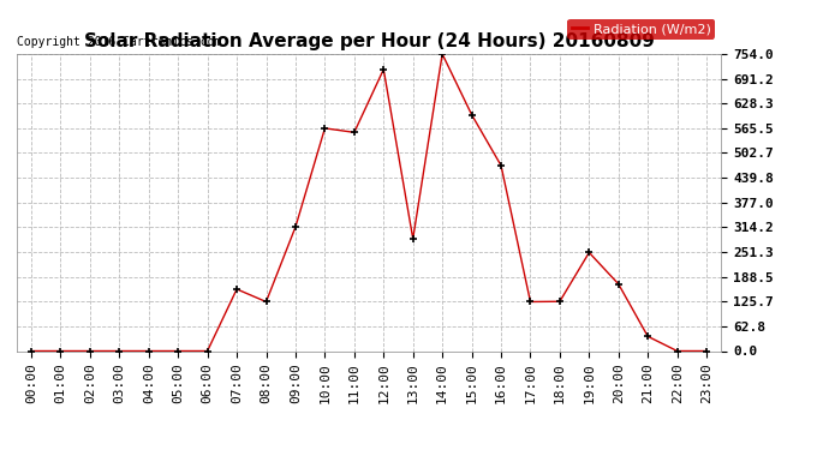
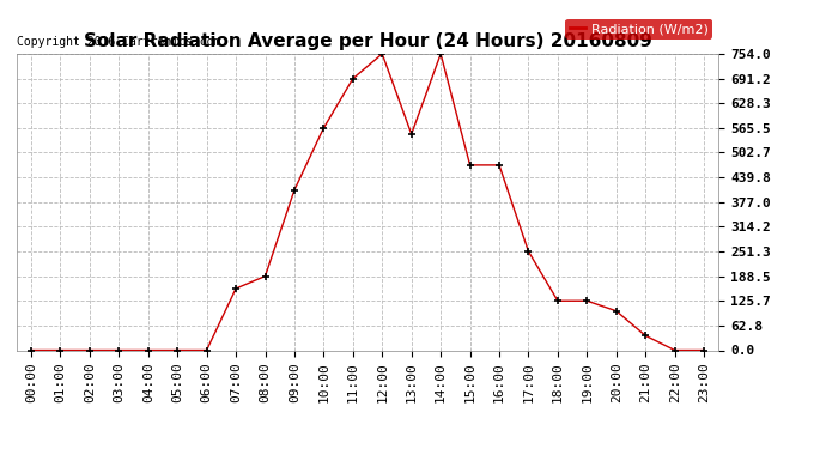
08:00: 125 -> 188
09:00: 315 -> 408
11:00: 555 -> 691
12:00: 715 -> 754
13:00: 285 -> 550
15:00: 600 -> 471
17:00: 125 -> 251
19:00: 250 -> 126
20:00: 170 -> 100
